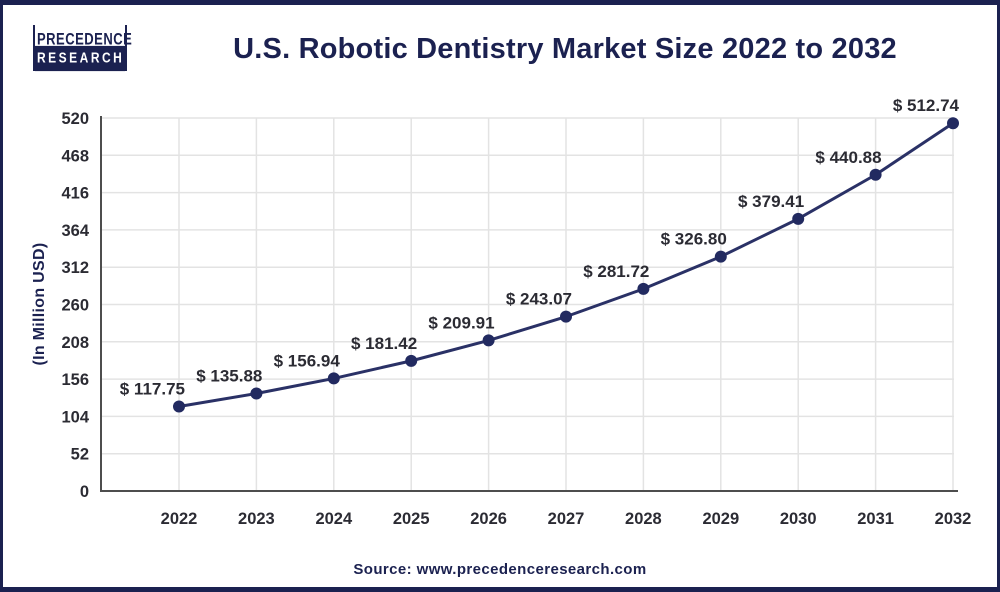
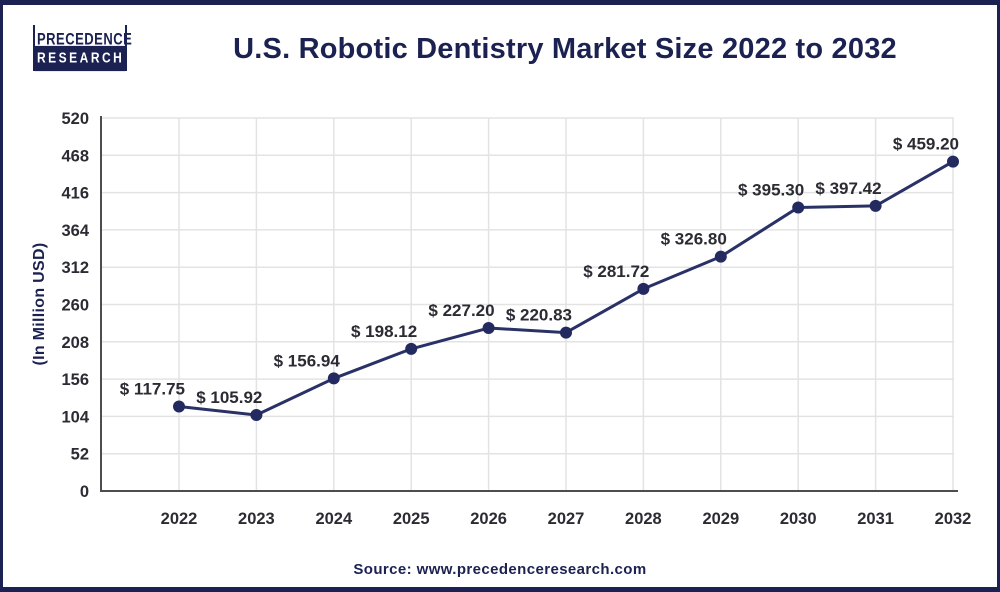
2023: 135.88 -> 105.92
2025: 181.42 -> 198.12
2026: 209.91 -> 227.20
2027: 243.07 -> 220.83
2030: 379.41 -> 395.30
2031: 440.88 -> 397.42
2032: 512.74 -> 459.20
